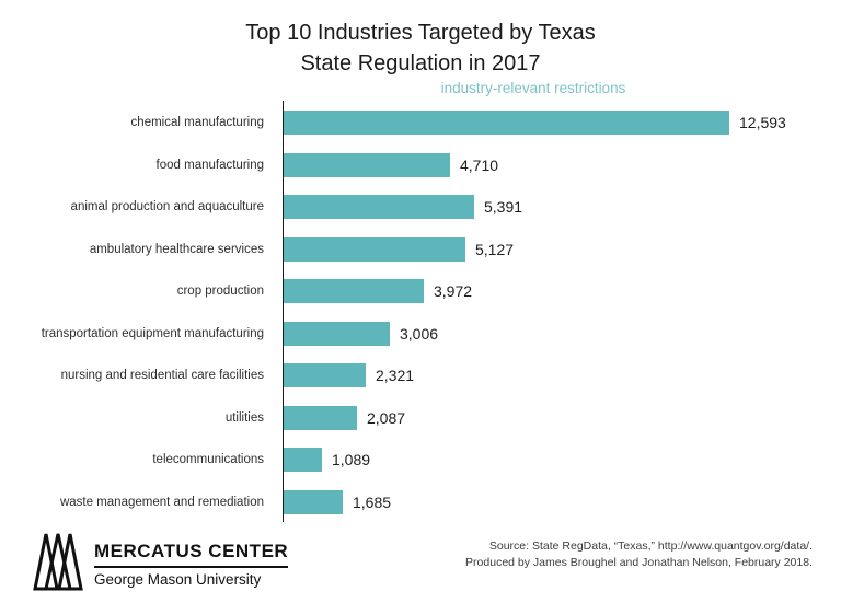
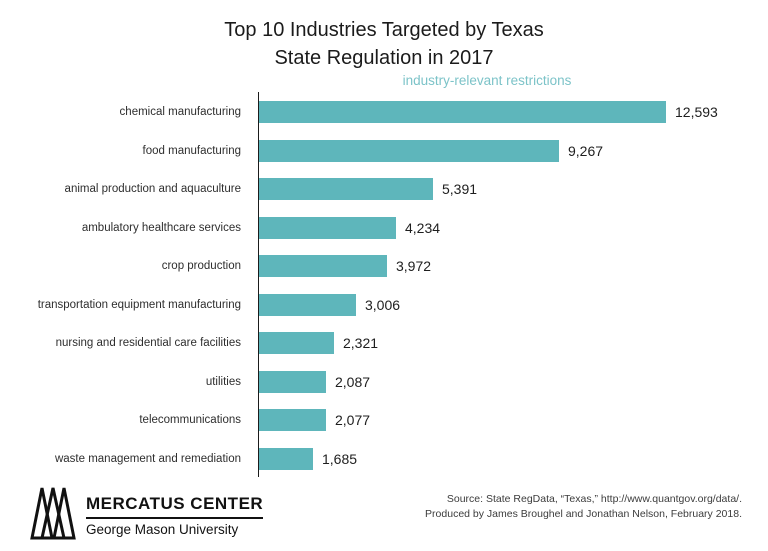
food manufacturing: 4,710 -> 9,267
ambulatory healthcare services: 5,127 -> 4,234
telecommunications: 1,089 -> 2,077
